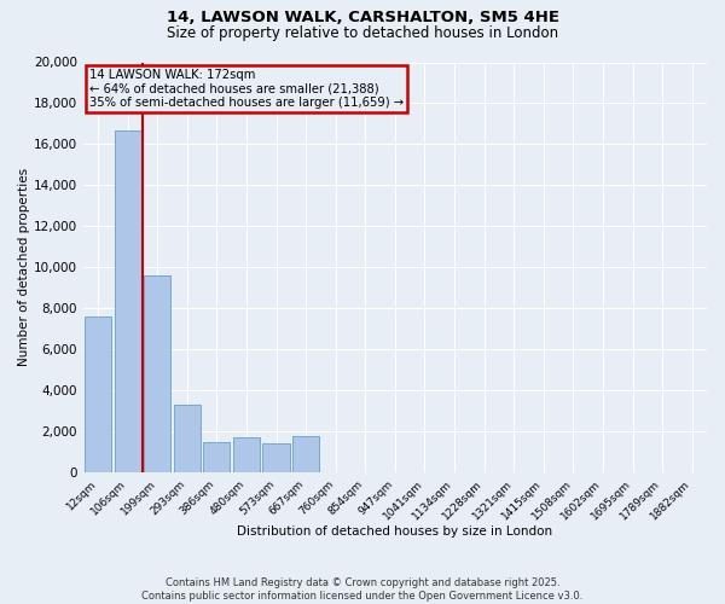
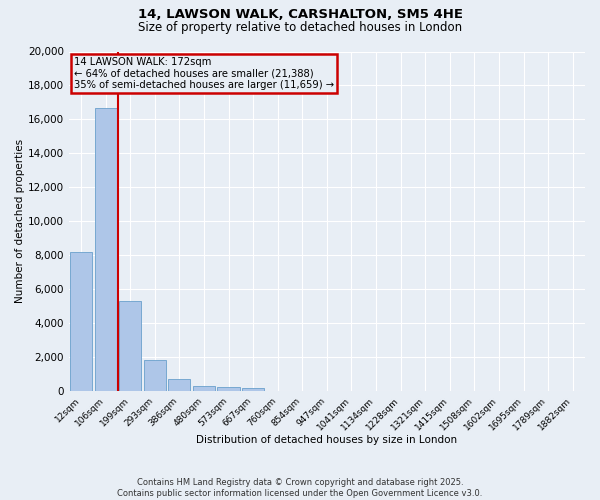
12sqm: 7,600 -> 8,200
199sqm: 9,600 -> 5,300
293sqm: 3,300 -> 1,800
386sqm: 1,500 -> 700
480sqm: 1,700 -> 300
573sqm: 1,400 -> 200
667sqm: 1,800 -> 200
